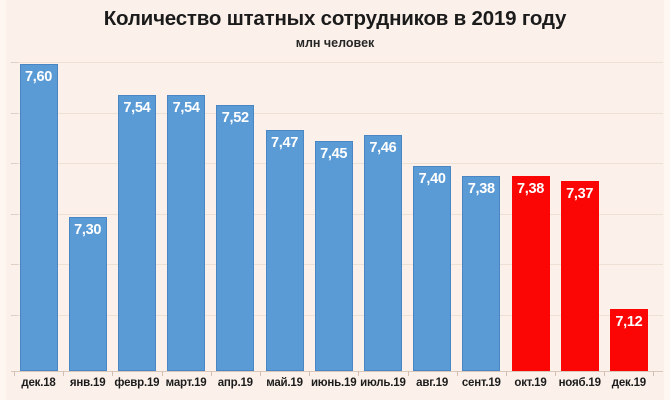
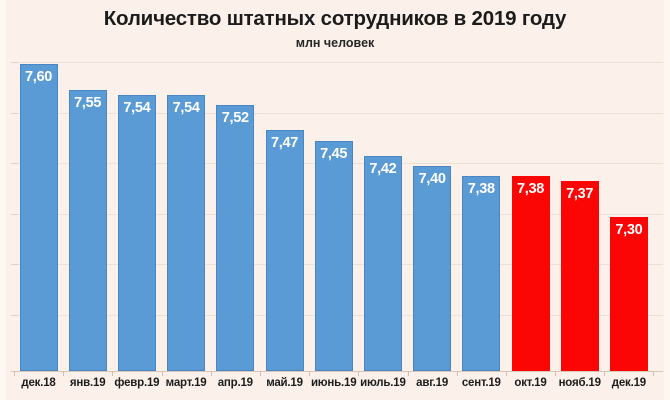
янв.19: 7,30 -> 7,55
июль.19: 7,46 -> 7,42
дек.19: 7,12 -> 7,30
